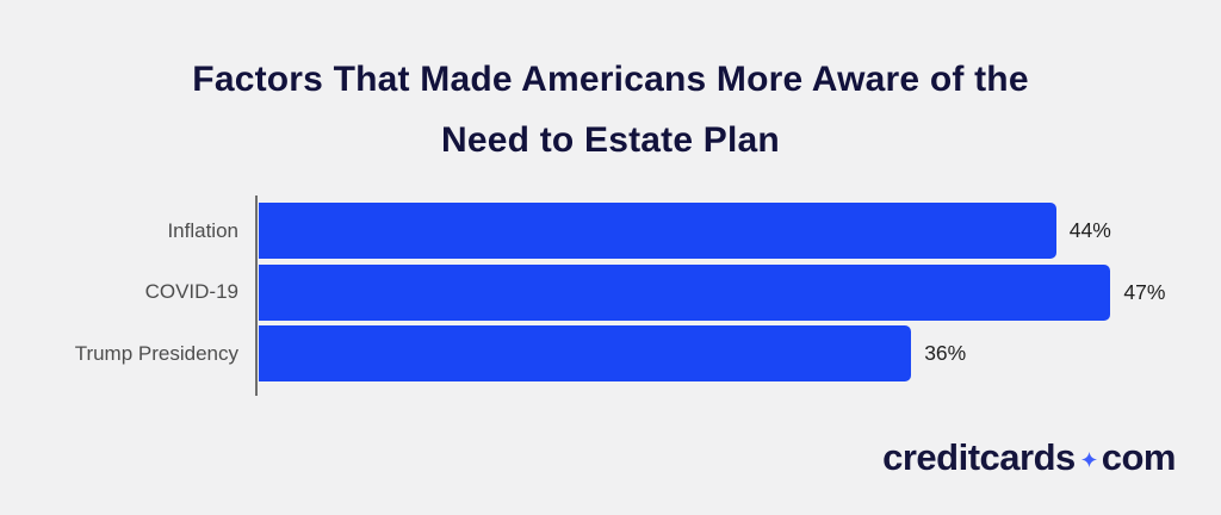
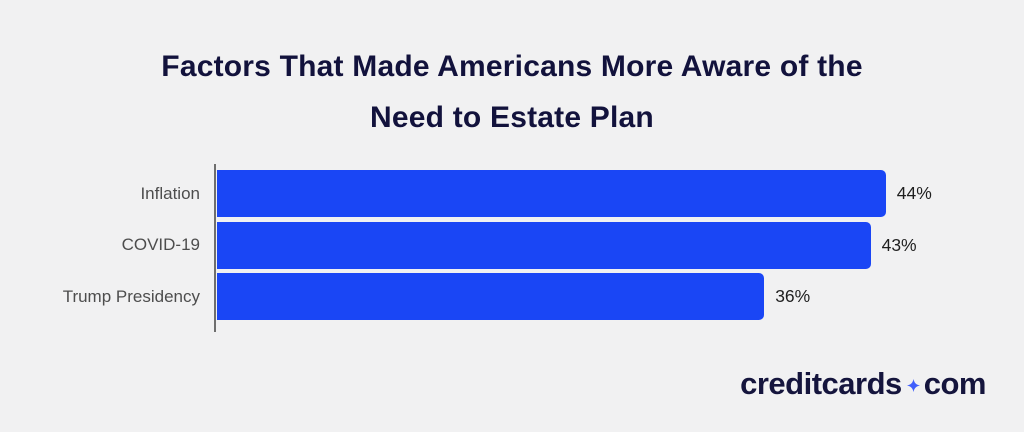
COVID-19: 47% -> 43%
